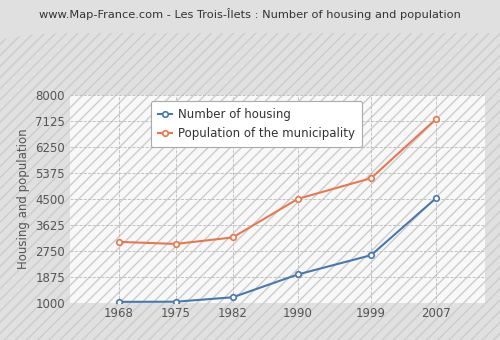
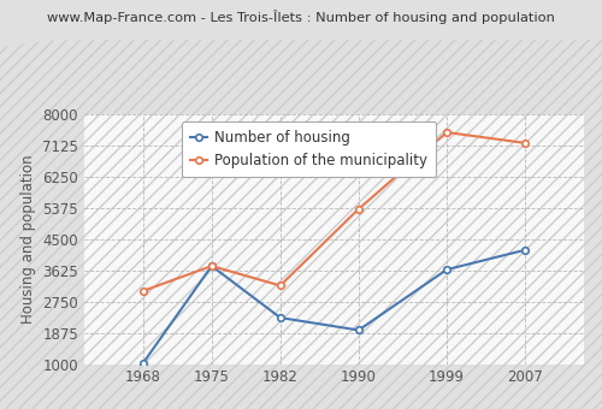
Number of housing/1975: 1030 -> 3750
Population of the municipality/1975: 2980 -> 3750
Number of housing/1982: 1180 -> 2300
Population of the municipality/1990: 4500 -> 5350
Number of housing/1999: 2600 -> 3650
Population of the municipality/1999: 5200 -> 7500
Number of housing/2007: 4530 -> 4200
